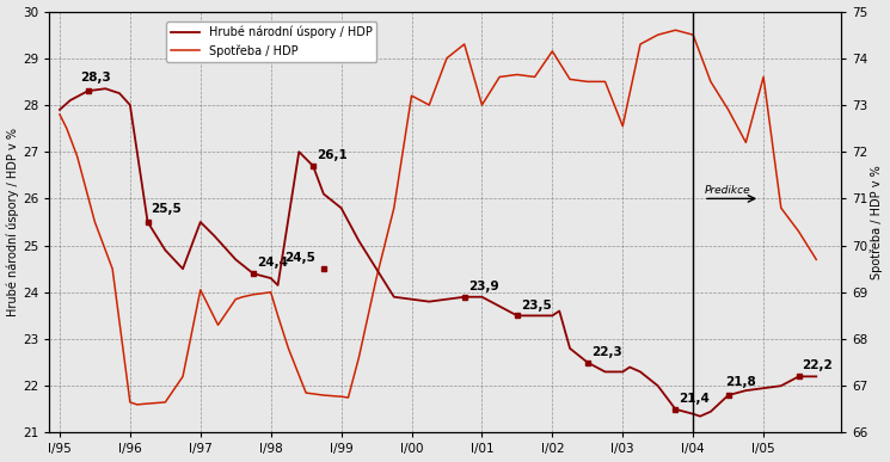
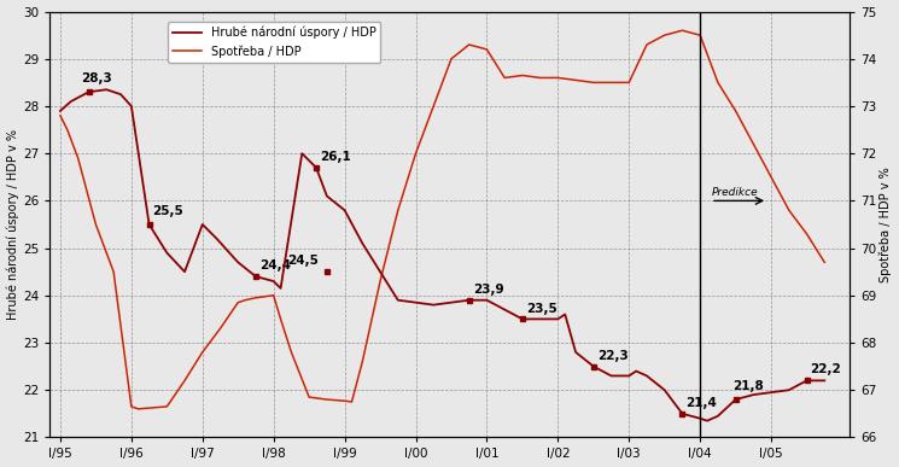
Spotřeba / HDP/I/97: 24.05 -> 22.80
Spotřeba / HDP/I/00: 28.20 -> 27.00
Spotřeba / HDP/I/01: 28.00 -> 29.20
Spotřeba / HDP/I/02: 29.15 -> 28.60
Spotřeba / HDP/I/03: 27.55 -> 28.50
Spotřeba / HDP/I/05: 28.60 -> 26.50
